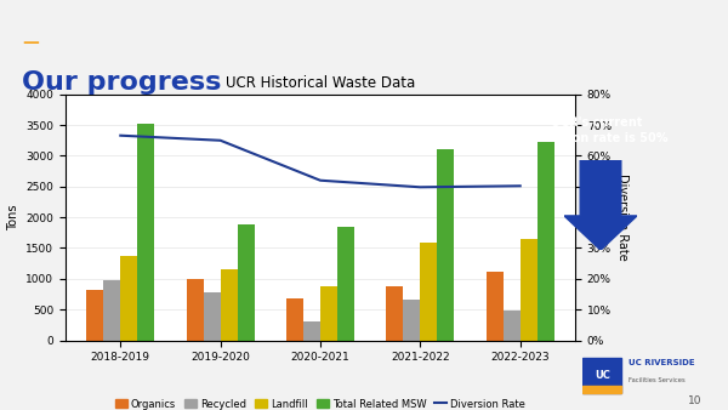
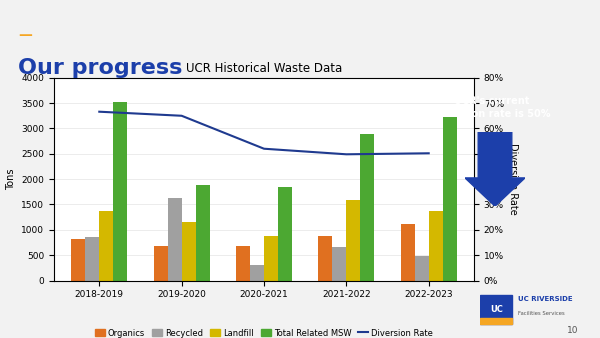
Recycled/2018-2019: 980 -> 860
Organics/2019-2020: 1000 -> 680
Recycled/2019-2020: 780 -> 1620
Total Related MSW/2021-2022: 3100 -> 2900
Landfill/2022-2023: 1650 -> 1380
